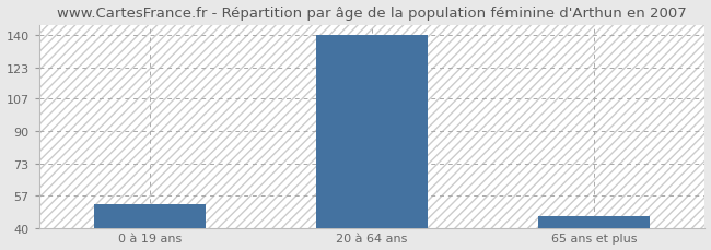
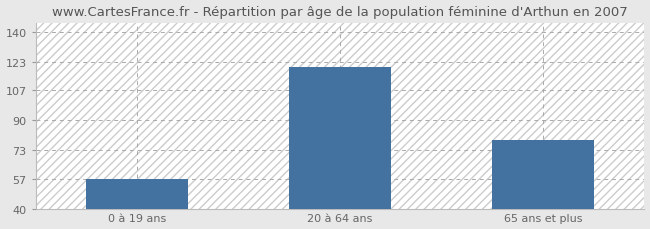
0 à 19 ans: 52 -> 57
20 à 64 ans: 140 -> 120
65 ans et plus: 46 -> 79
